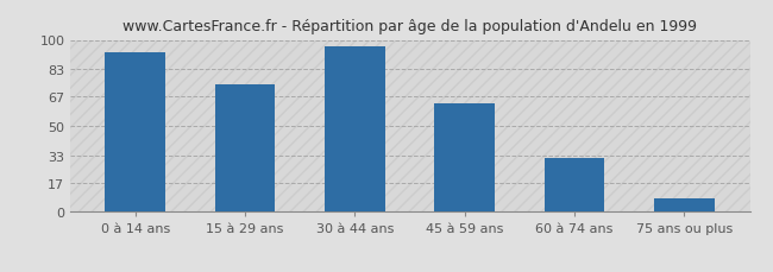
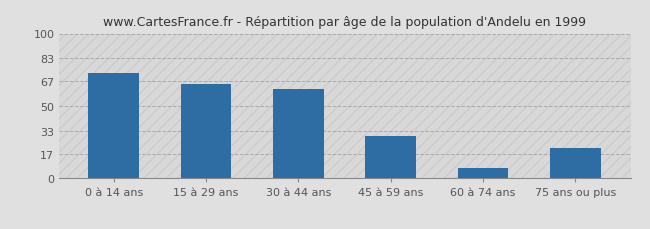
0 à 14 ans: 93 -> 73
15 à 29 ans: 74 -> 65
30 à 44 ans: 96 -> 62
45 à 59 ans: 63 -> 29
60 à 74 ans: 31 -> 7
75 ans ou plus: 8 -> 21
